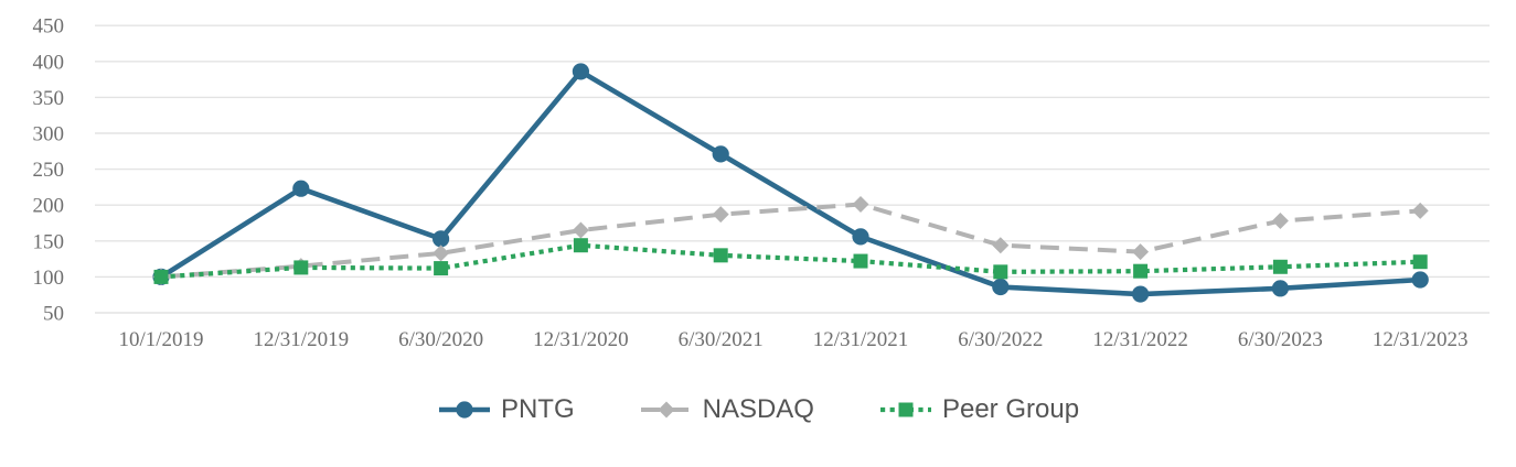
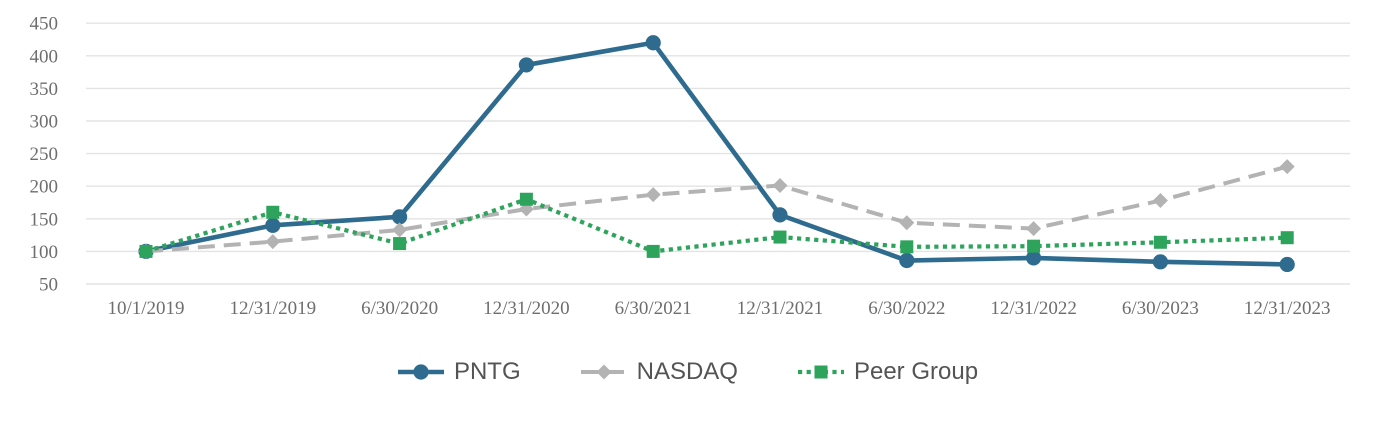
PNTG/12/31/2019: 220 -> 140
Peer Group/12/31/2019: 110 -> 160
Peer Group/12/31/2020: 140 -> 180
PNTG/6/30/2021: 270 -> 420
Peer Group/6/30/2021: 130 -> 100
PNTG/12/31/2022: 80 -> 90
PNTG/12/31/2023: 100 -> 80
NASDAQ/12/31/2023: 190 -> 230
